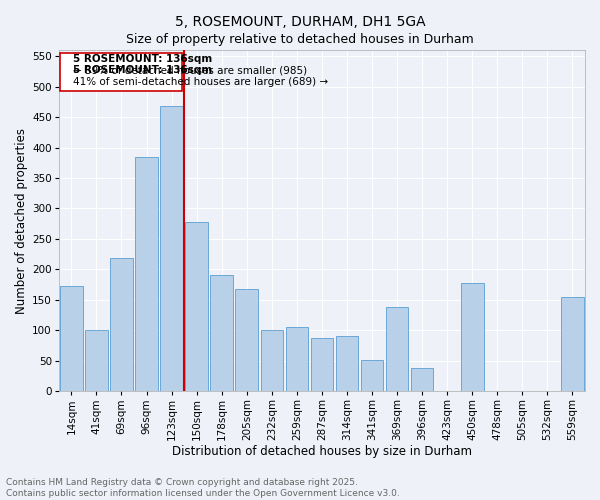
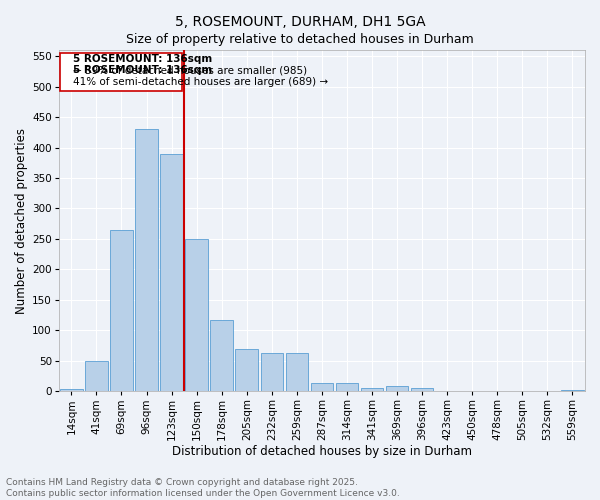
14sqm: 172 -> 3
41sqm: 100 -> 50
69sqm: 218 -> 265
96sqm: 384 -> 430
123sqm: 468 -> 390
150sqm: 278 -> 250
178sqm: 190 -> 117
205sqm: 168 -> 70
232sqm: 100 -> 62
259sqm: 106 -> 62
287sqm: 88 -> 14
314sqm: 90 -> 14
341sqm: 52 -> 6
369sqm: 138 -> 8
396sqm: 38 -> 6
450sqm: 178 -> 1
559sqm: 154 -> 2
